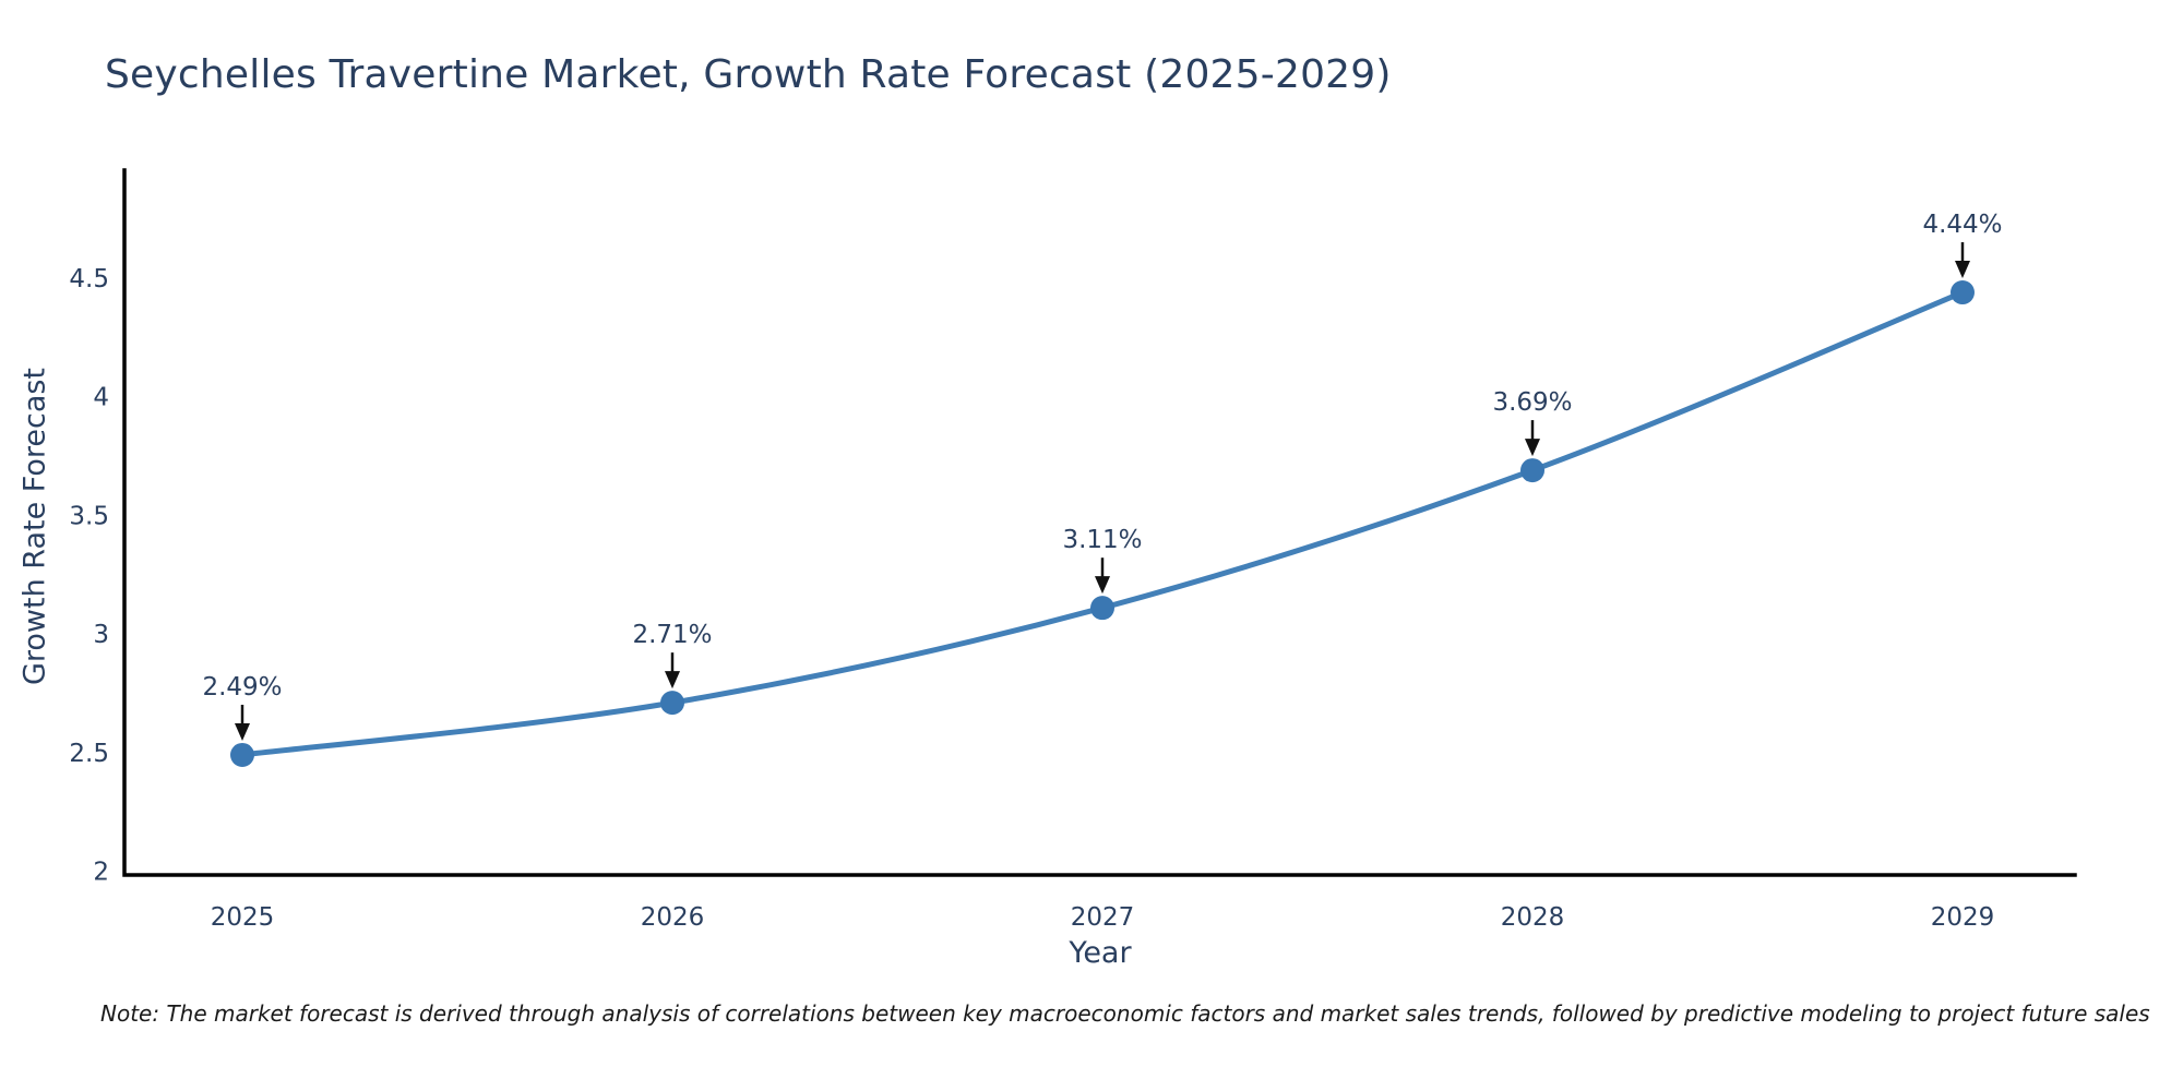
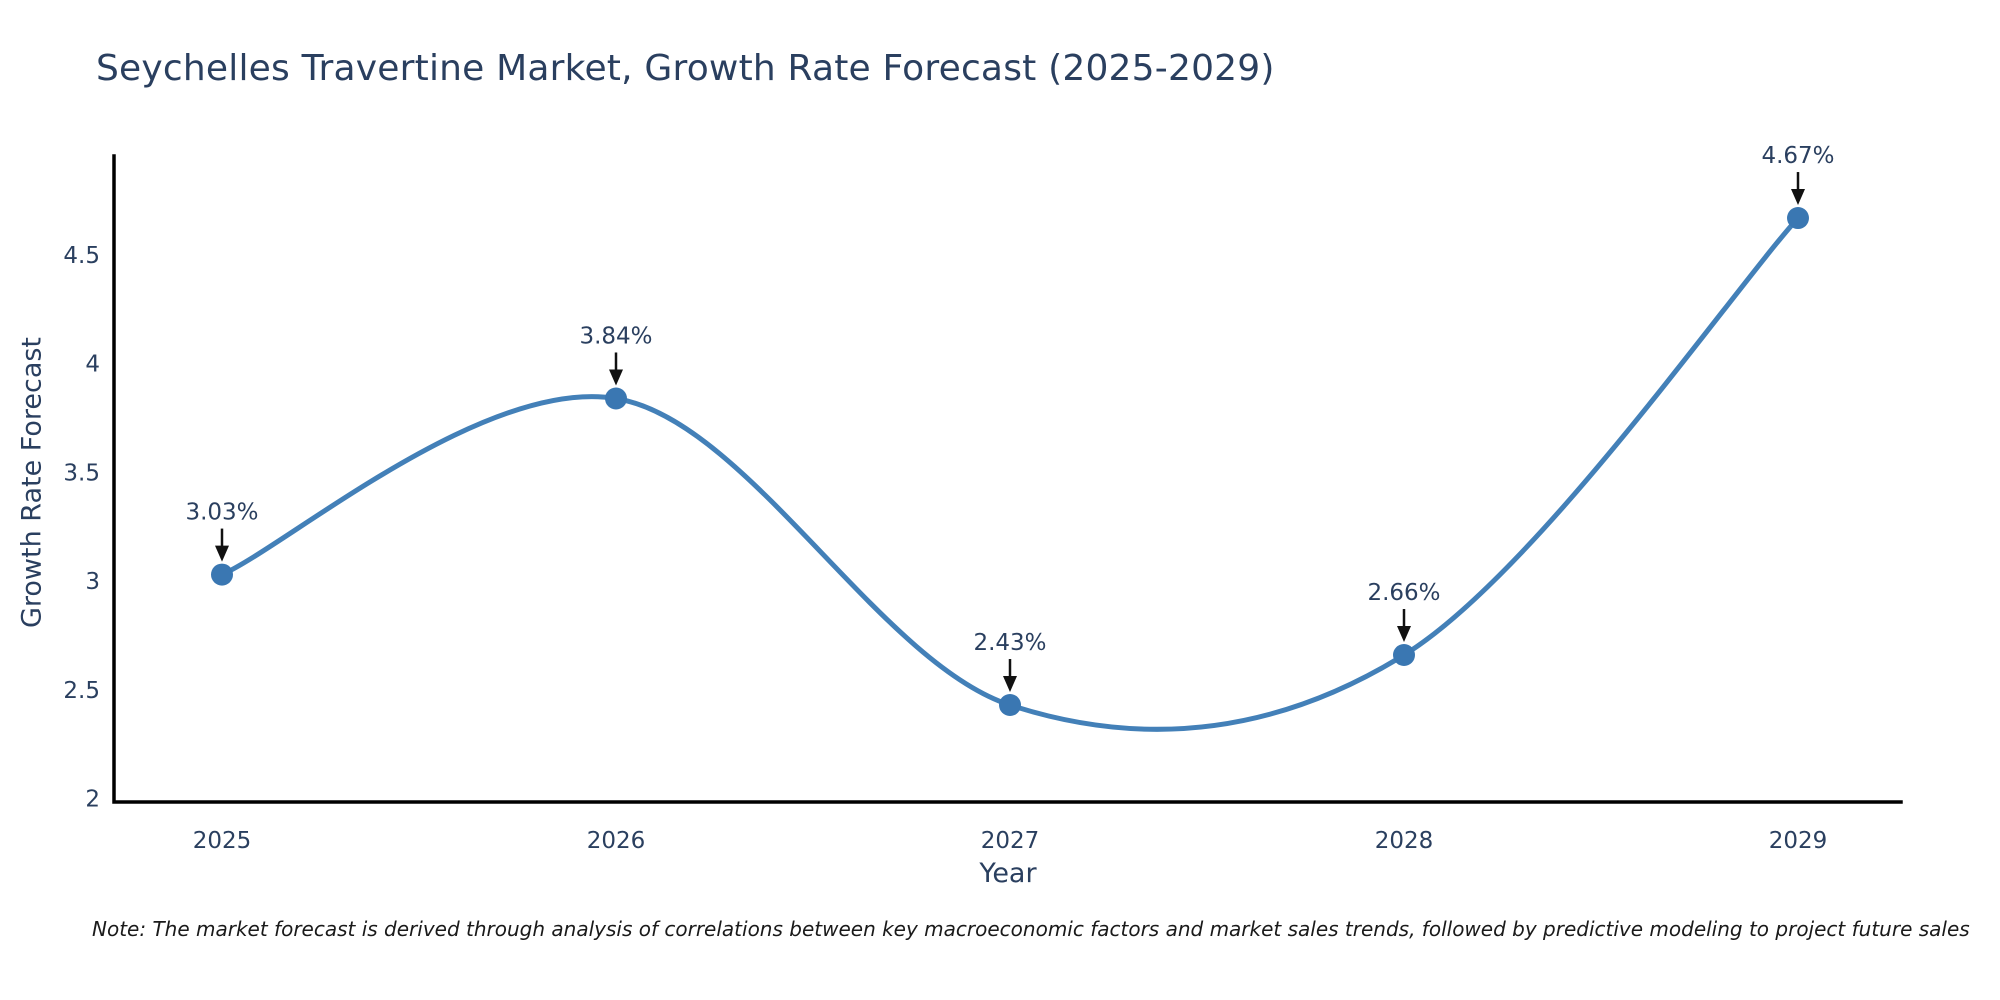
2025: 2.49% -> 3.03%
2026: 2.71% -> 3.84%
2027: 3.11% -> 2.43%
2028: 3.69% -> 2.66%
2029: 4.44% -> 4.67%
